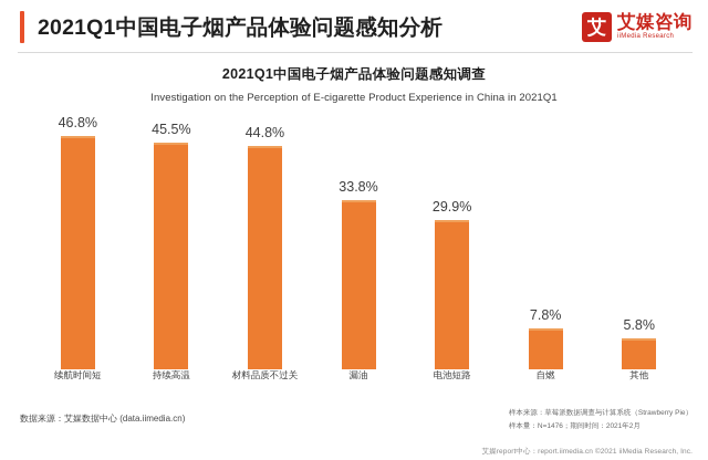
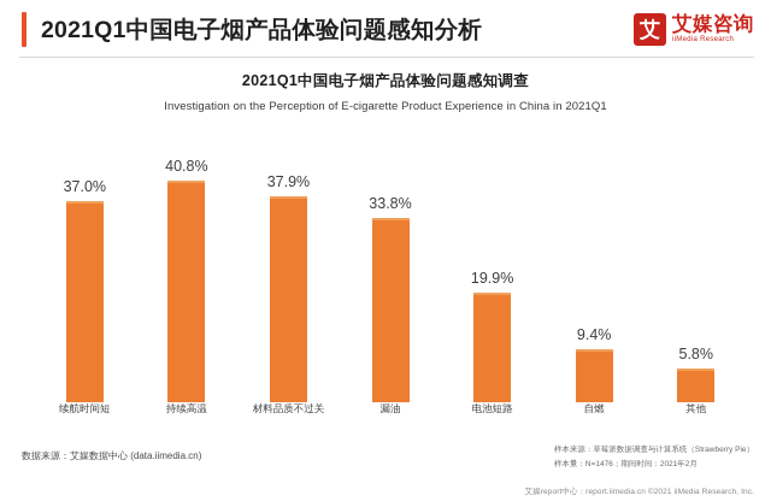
续航时间短: 46.8% -> 37.0%
持续高温: 45.5% -> 40.8%
材料品质不过关: 44.8% -> 37.9%
电池短路: 29.9% -> 19.9%
自燃: 7.8% -> 9.4%
